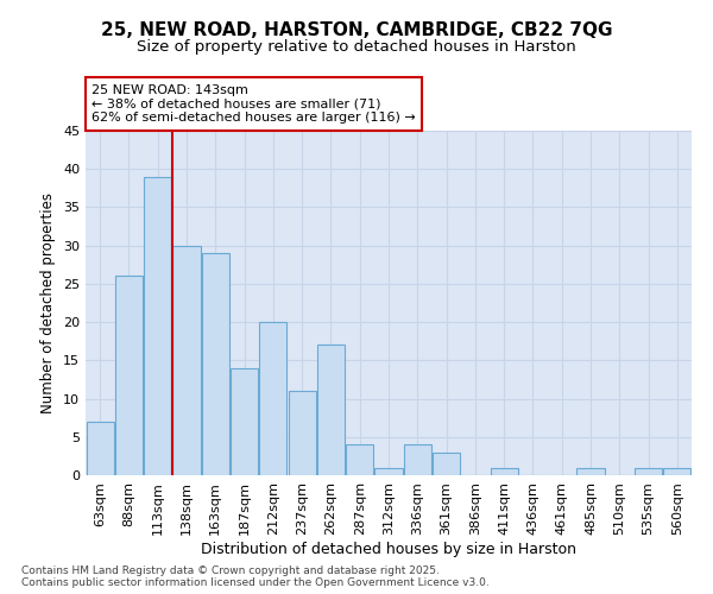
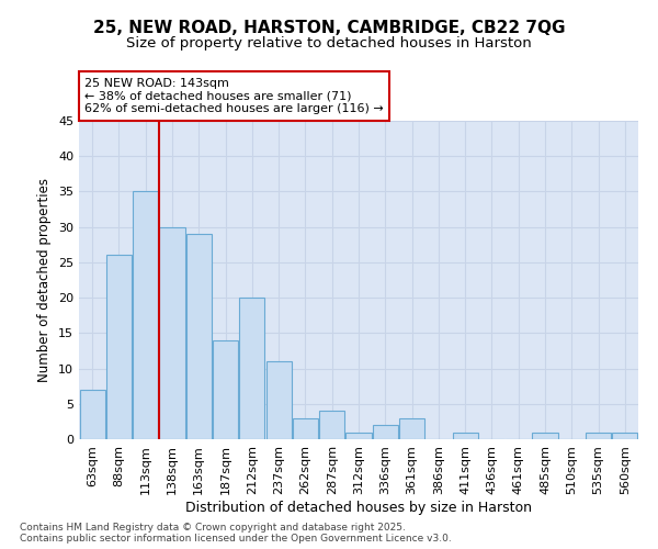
113sqm: 39 -> 35
262sqm: 17 -> 3
336sqm: 4 -> 2
